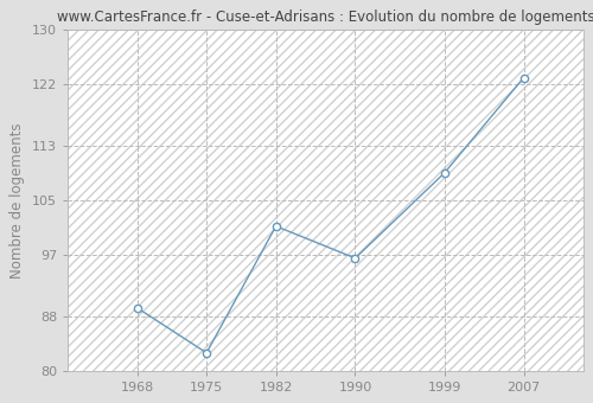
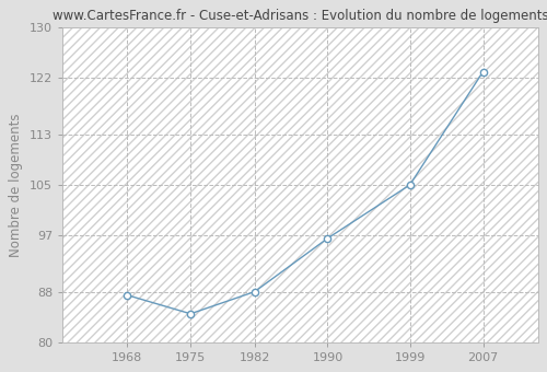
1968: 89.2 -> 87.5
1975: 82.6 -> 84.5
1982: 101.2 -> 88.0
1999: 109.0 -> 105.0
